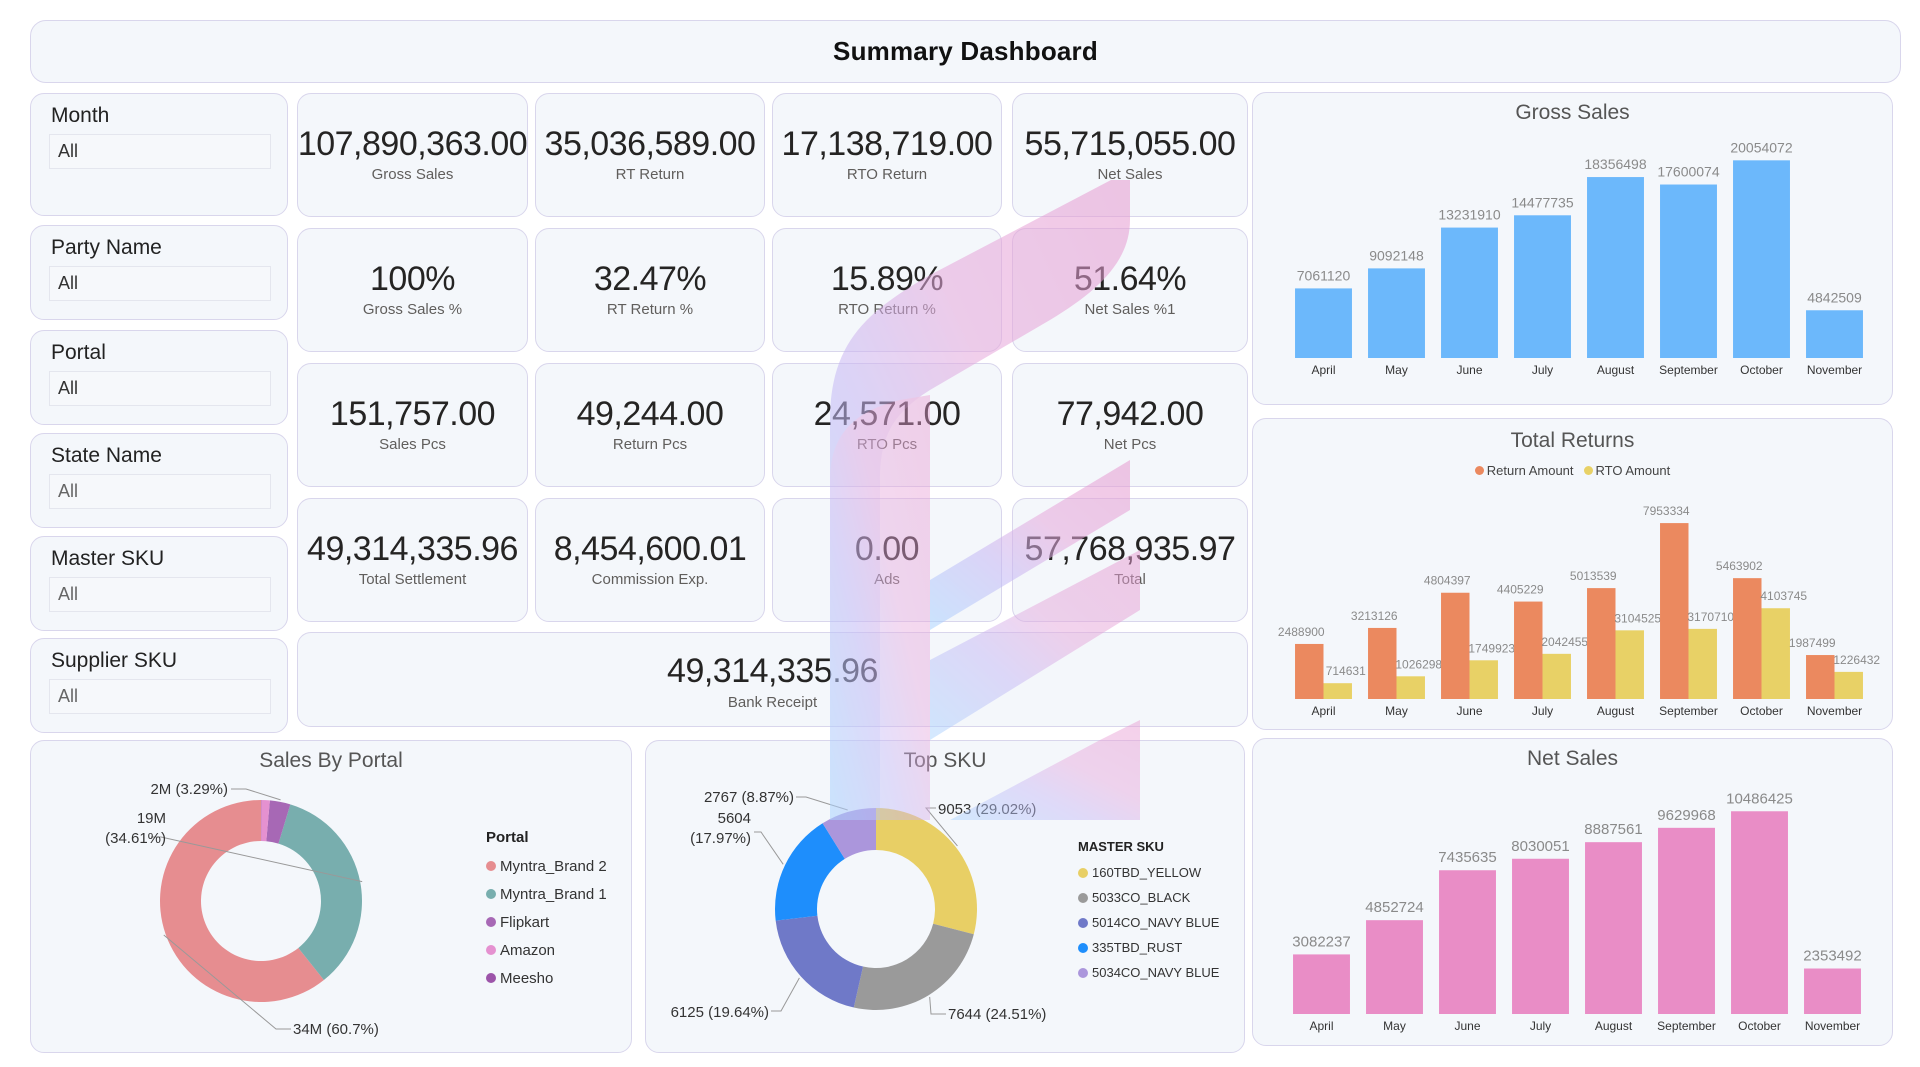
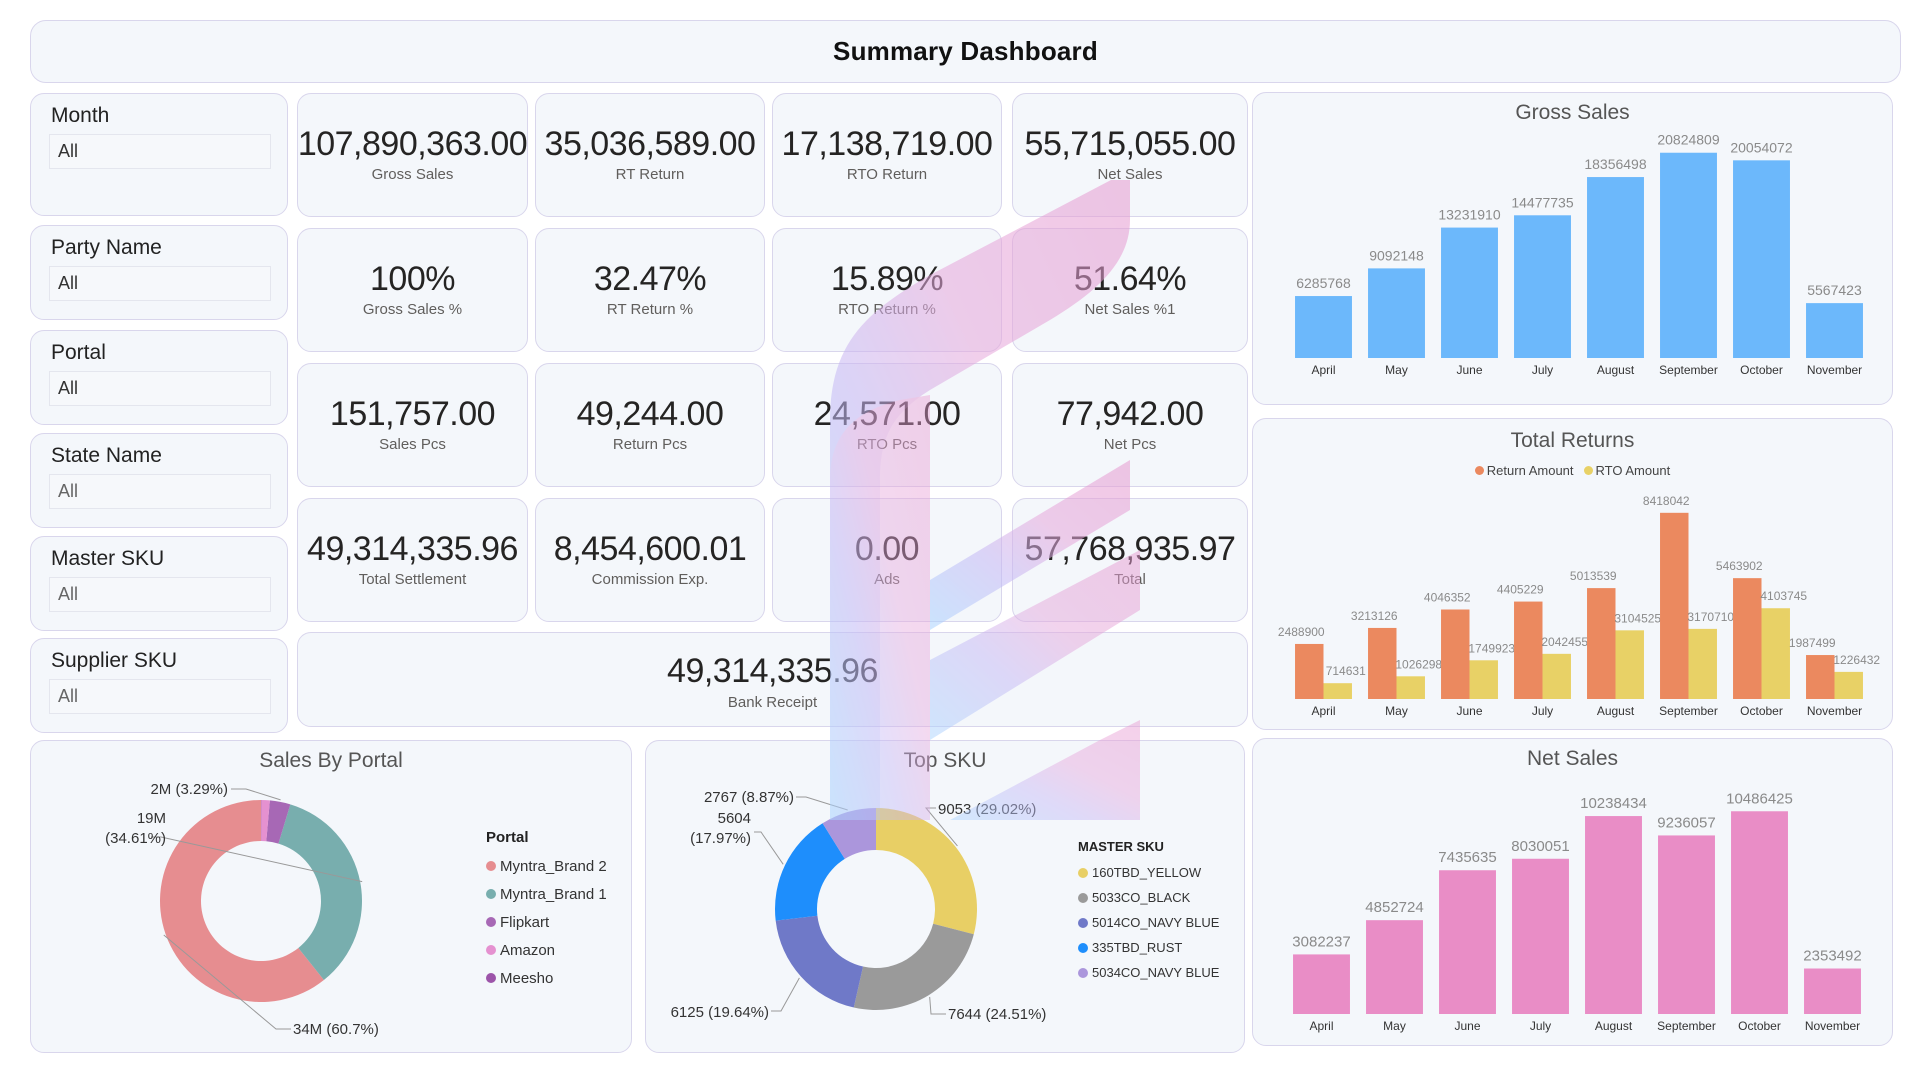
Gross Sales/April: 7061120 -> 6285768
Gross Sales/September: 17600074 -> 20824809
Gross Sales/November: 4842509 -> 5567423
Total Returns/Return Amount/June: 4804397 -> 4046352
Total Returns/Return Amount/September: 7953334 -> 8418042
Net Sales/August: 8887561 -> 10238434
Net Sales/September: 9629968 -> 9236057
